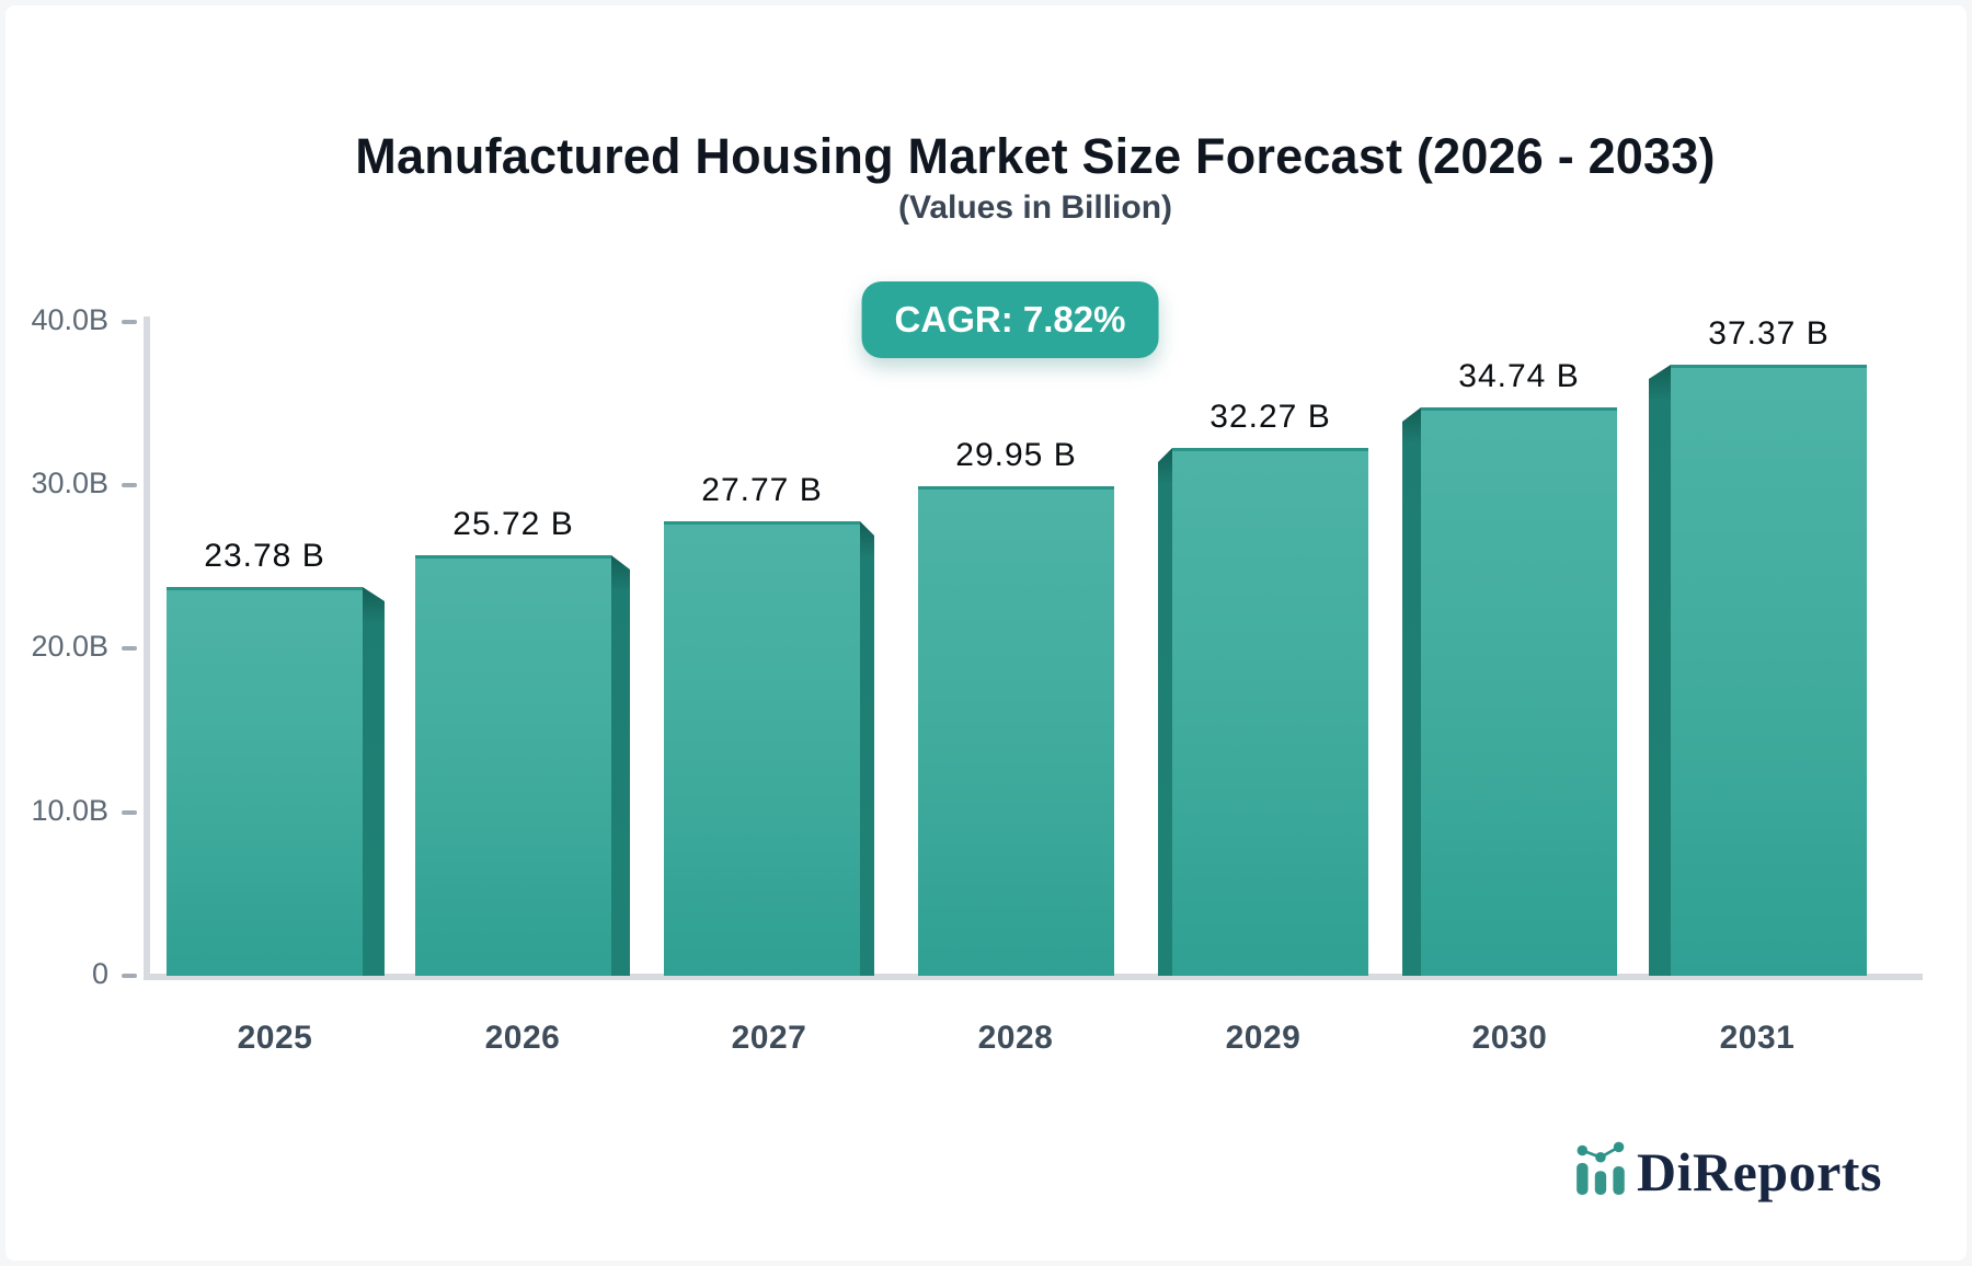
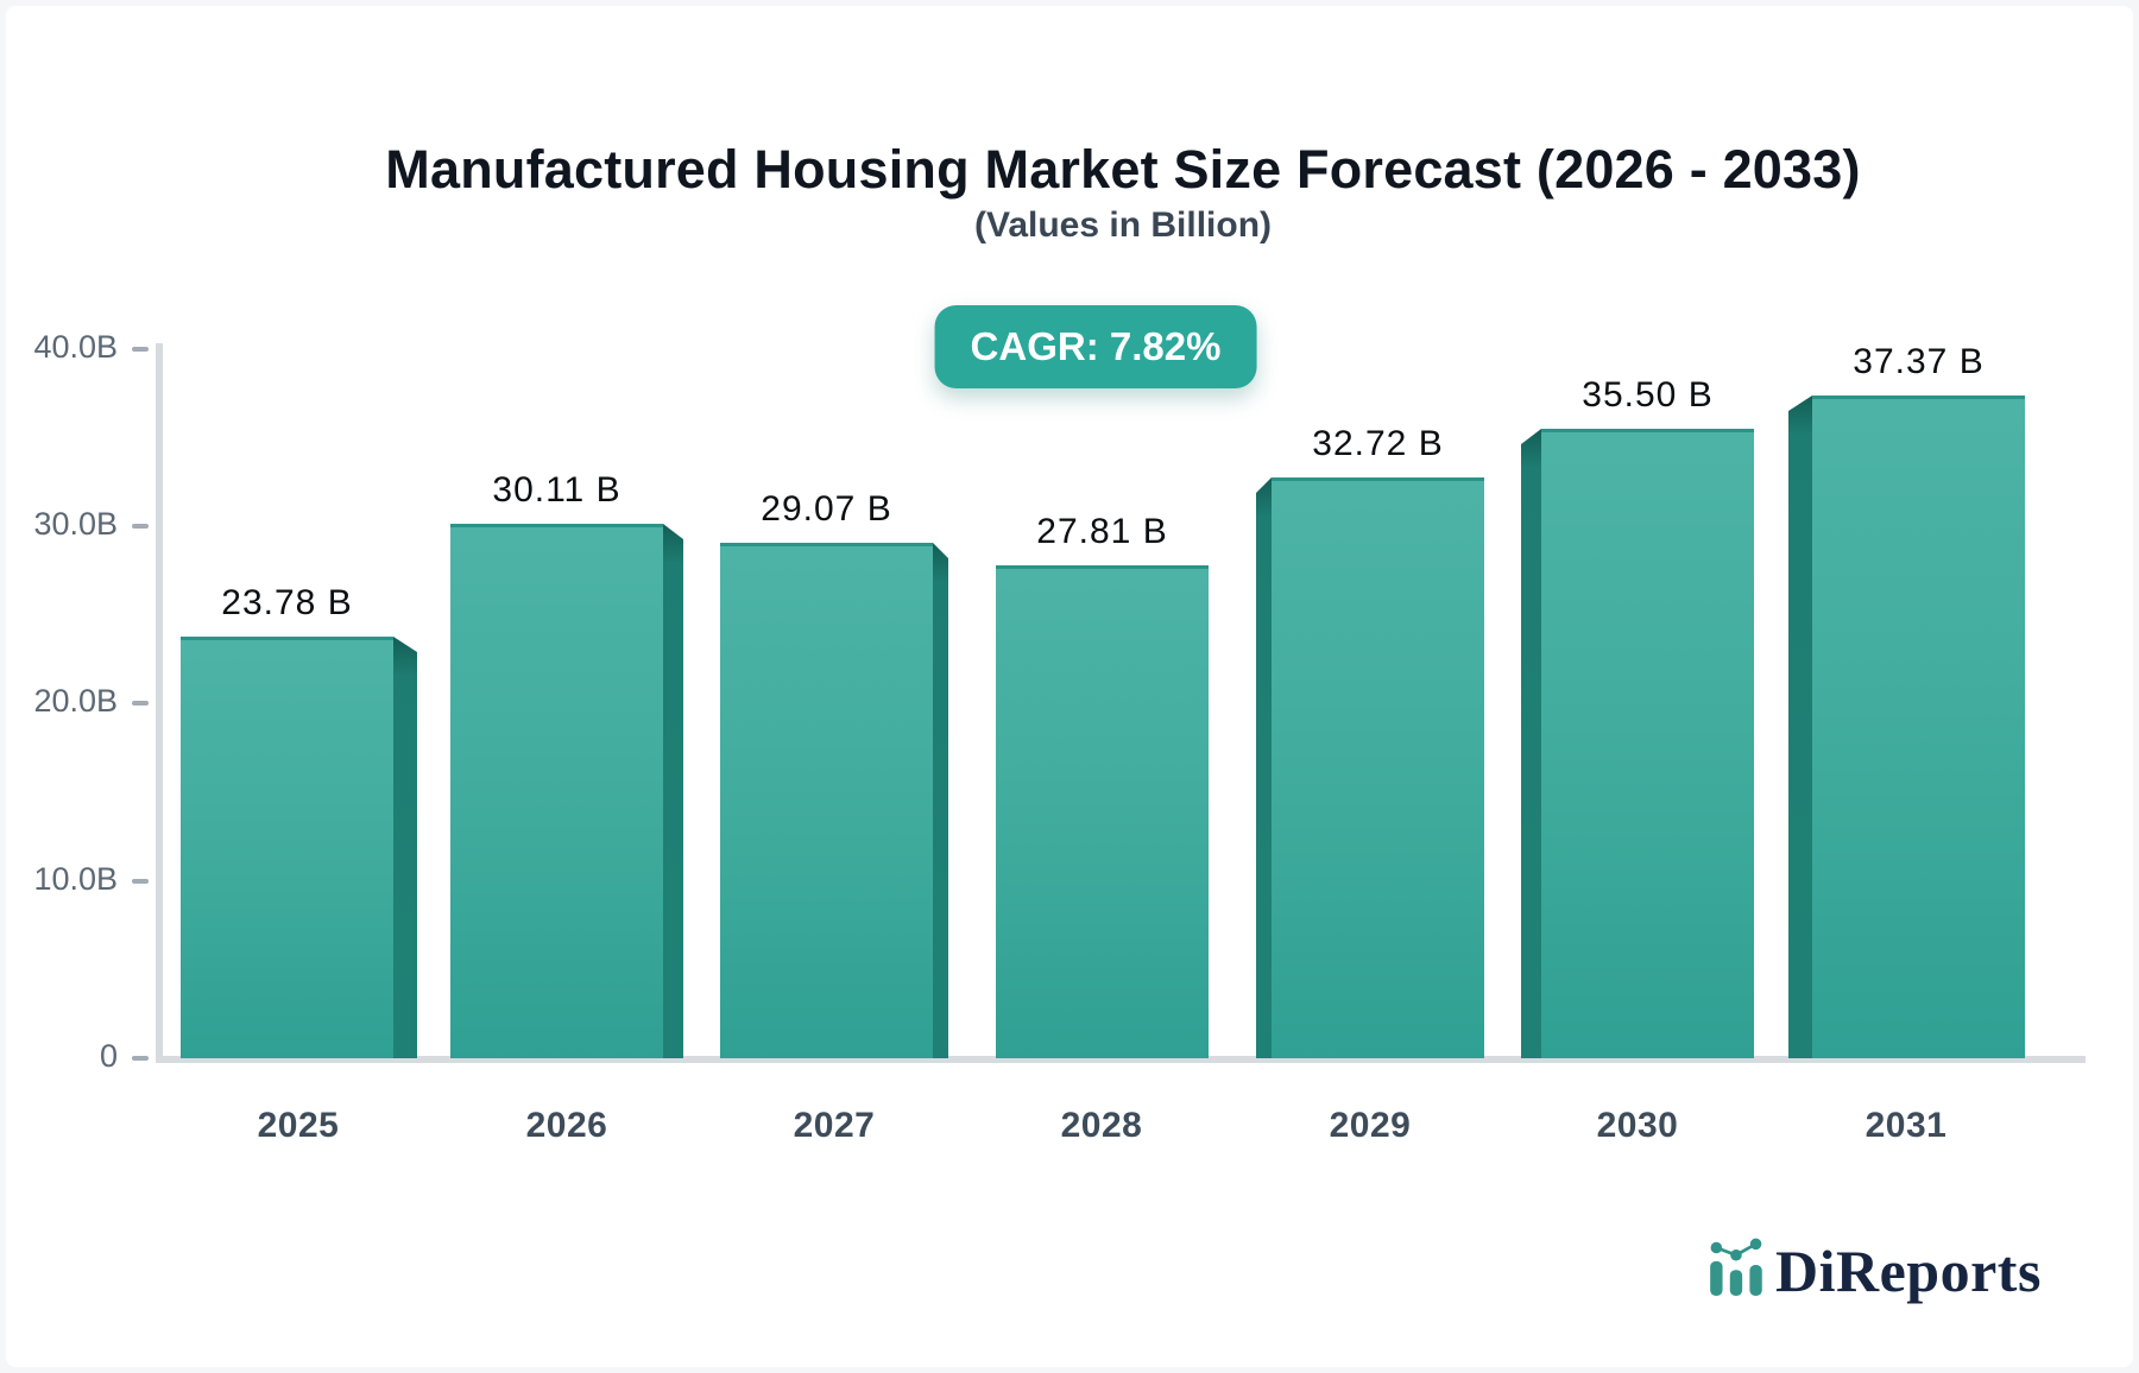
2026: 25.72 -> 30.11
2027: 27.77 -> 29.07
2028: 29.95 -> 27.81
2029: 32.27 -> 32.72
2030: 34.74 -> 35.50
